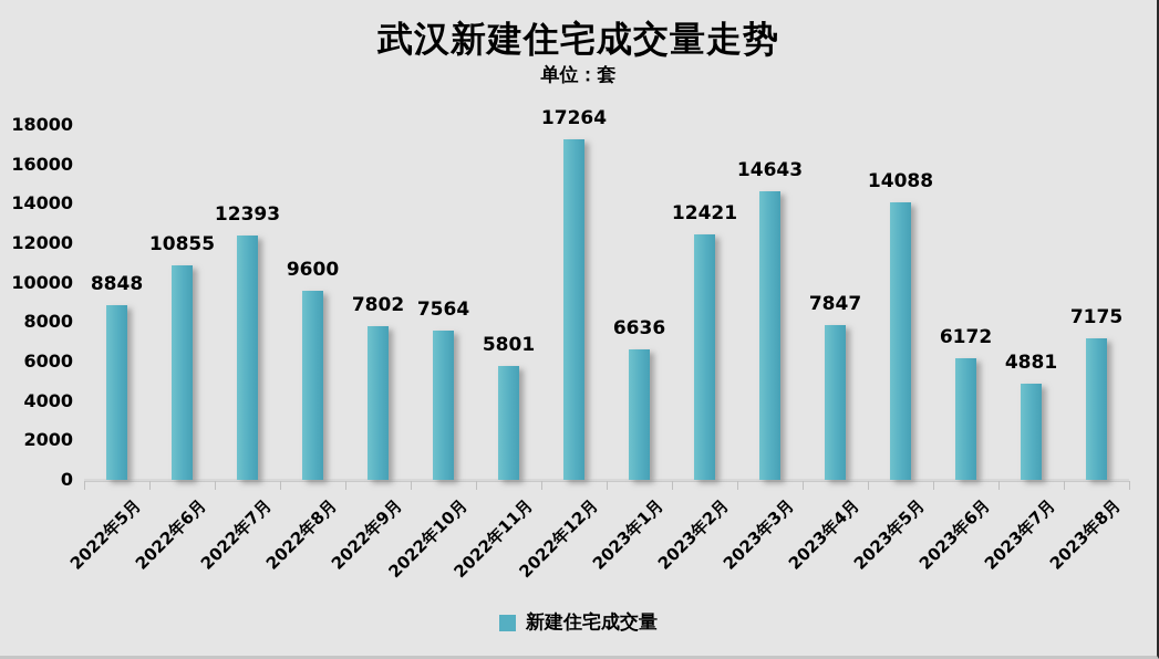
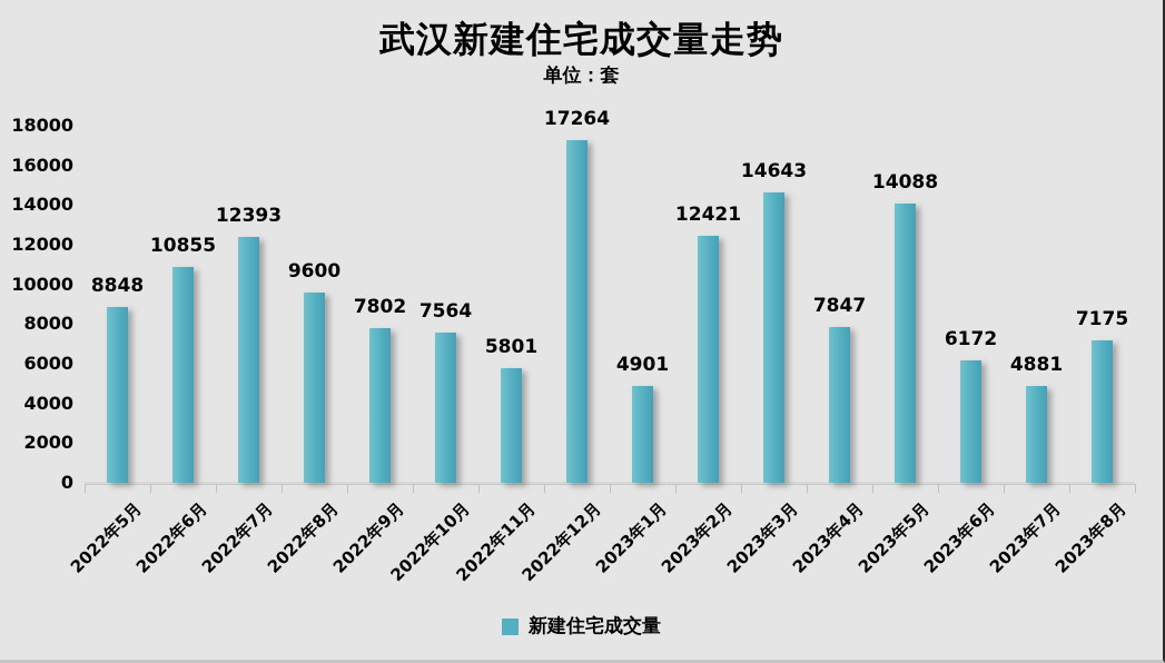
2023年1月: 6636 -> 4901
